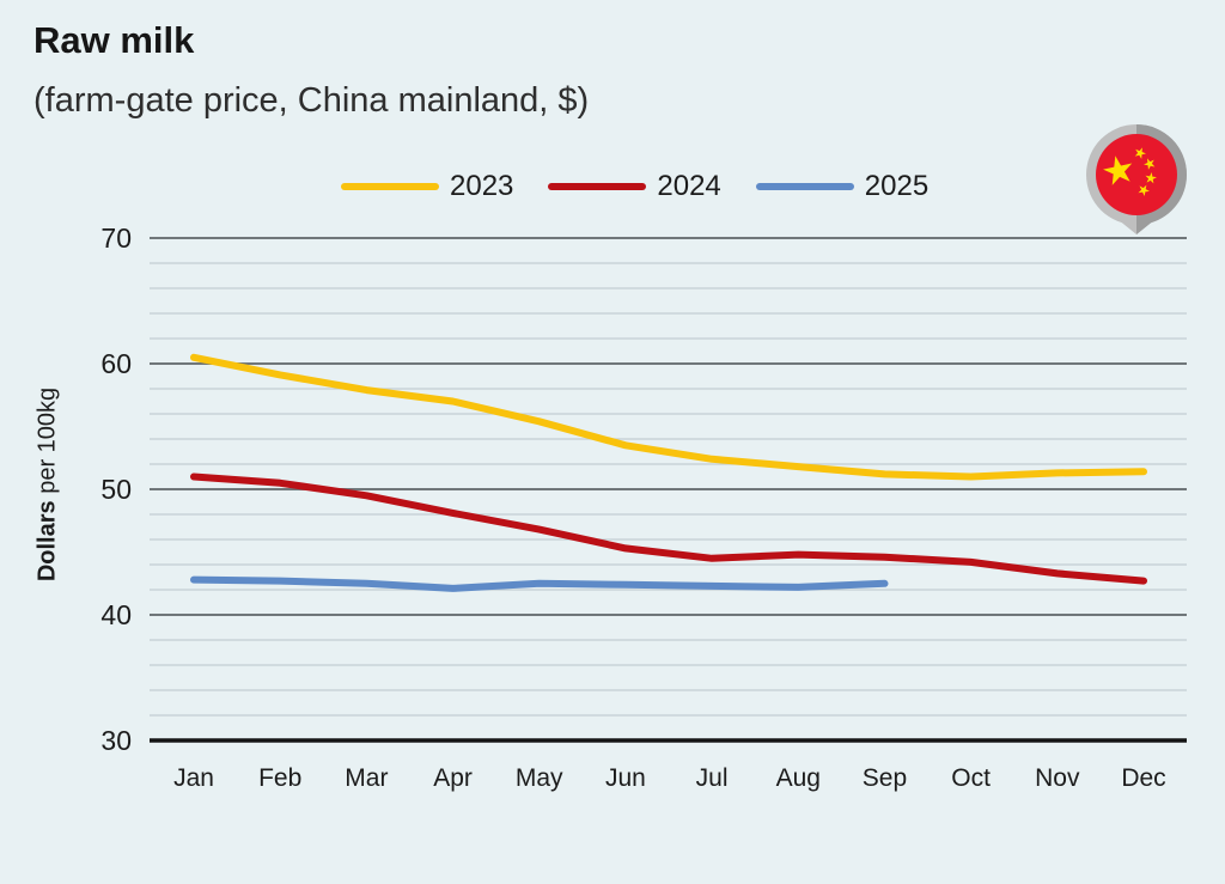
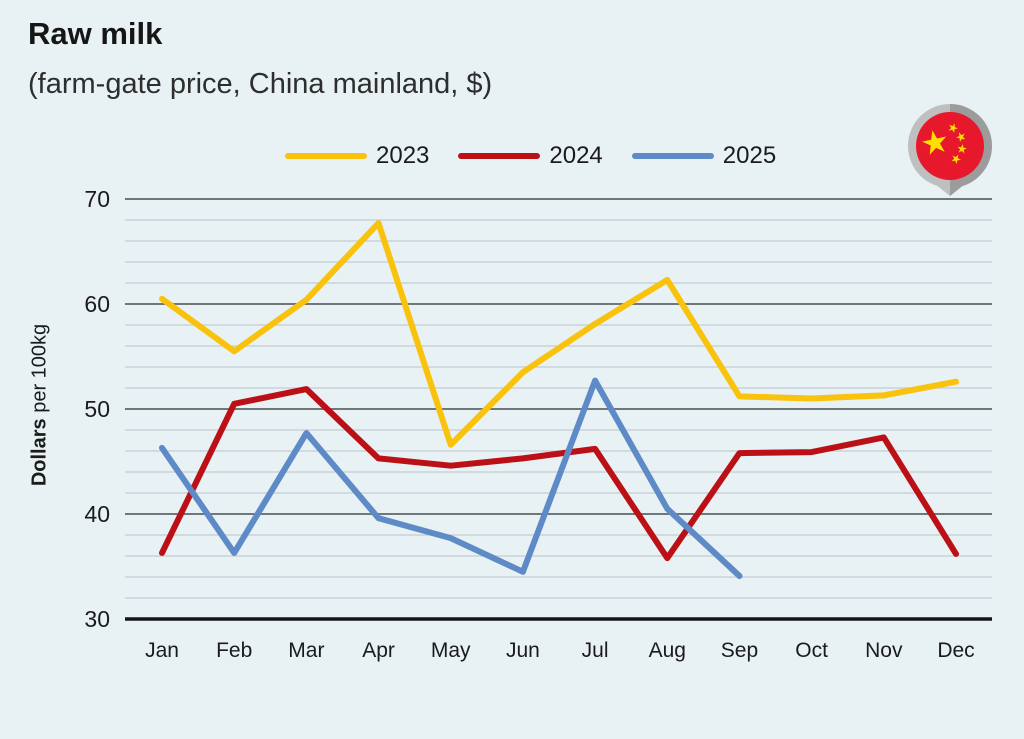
2024/Jan: 51.0 -> 36.3
2025/Jan: 42.8 -> 46.3
2023/Feb: 59.1 -> 55.5
2025/Feb: 42.7 -> 36.3
2023/Mar: 57.9 -> 60.4
2024/Mar: 49.5 -> 51.9
2025/Mar: 42.5 -> 47.7
2023/Apr: 57.0 -> 67.7
2024/Apr: 48.1 -> 45.3
2025/Apr: 42.1 -> 39.6
2023/May: 55.4 -> 46.6
2024/May: 46.8 -> 44.6
2025/May: 42.5 -> 37.7
2025/Jun: 42.4 -> 34.5
2023/Jul: 52.4 -> 58.1
2024/Jul: 44.5 -> 46.2
2025/Jul: 42.3 -> 52.7
2023/Aug: 51.8 -> 62.3
2024/Aug: 44.8 -> 35.8
2025/Aug: 42.2 -> 40.5
2024/Sep: 44.6 -> 45.8
2025/Sep: 42.5 -> 34.1
2024/Oct: 44.2 -> 45.9
2024/Nov: 43.3 -> 47.3
2023/Dec: 51.4 -> 52.6
2024/Dec: 42.7 -> 36.2
